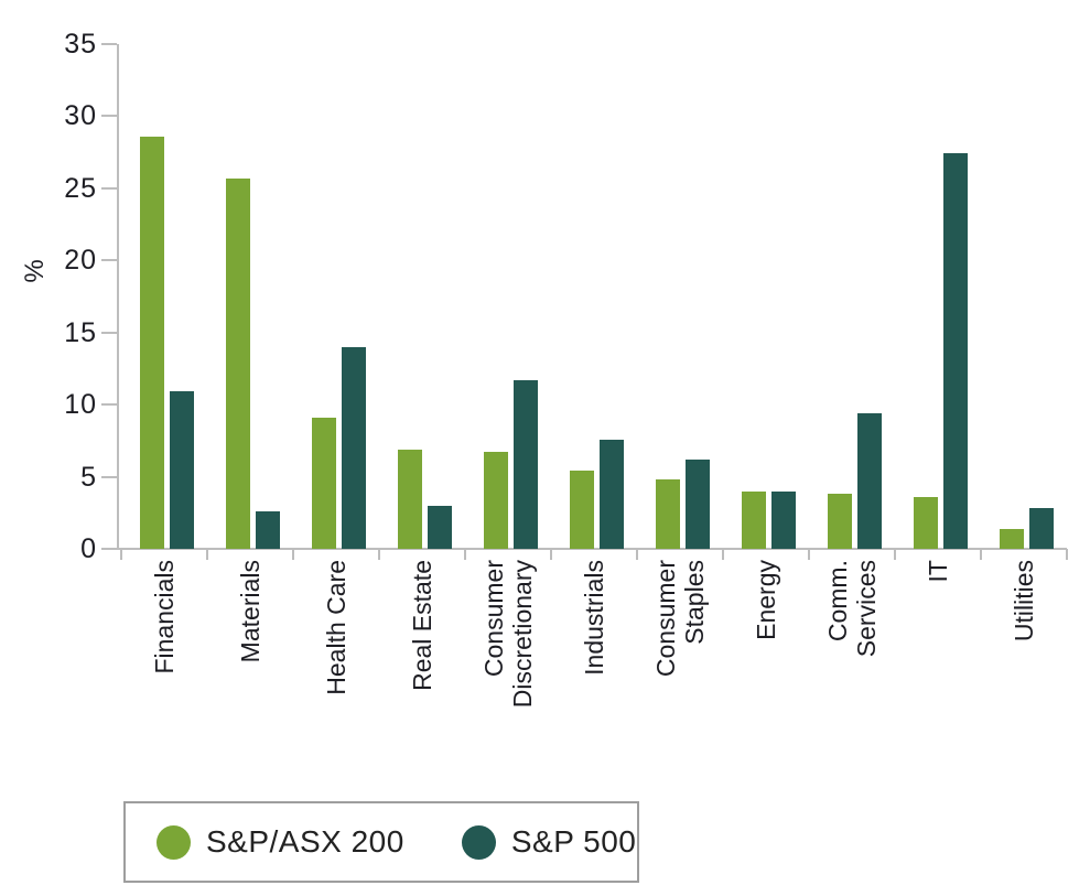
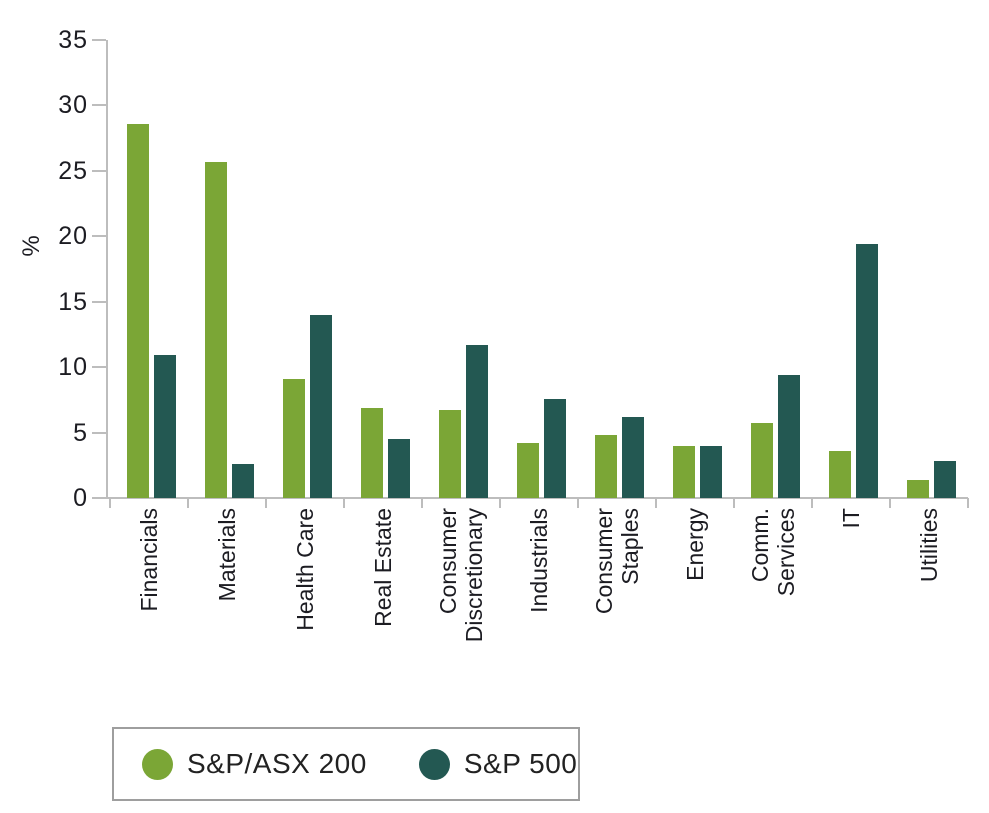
S&P 500/Real Estate: 3.0 -> 4.5
S&P/ASX 200/Industrials: 5.4 -> 4.2
S&P/ASX 200/Comm. Services: 3.8 -> 5.7
S&P 500/IT: 27.4 -> 19.4
